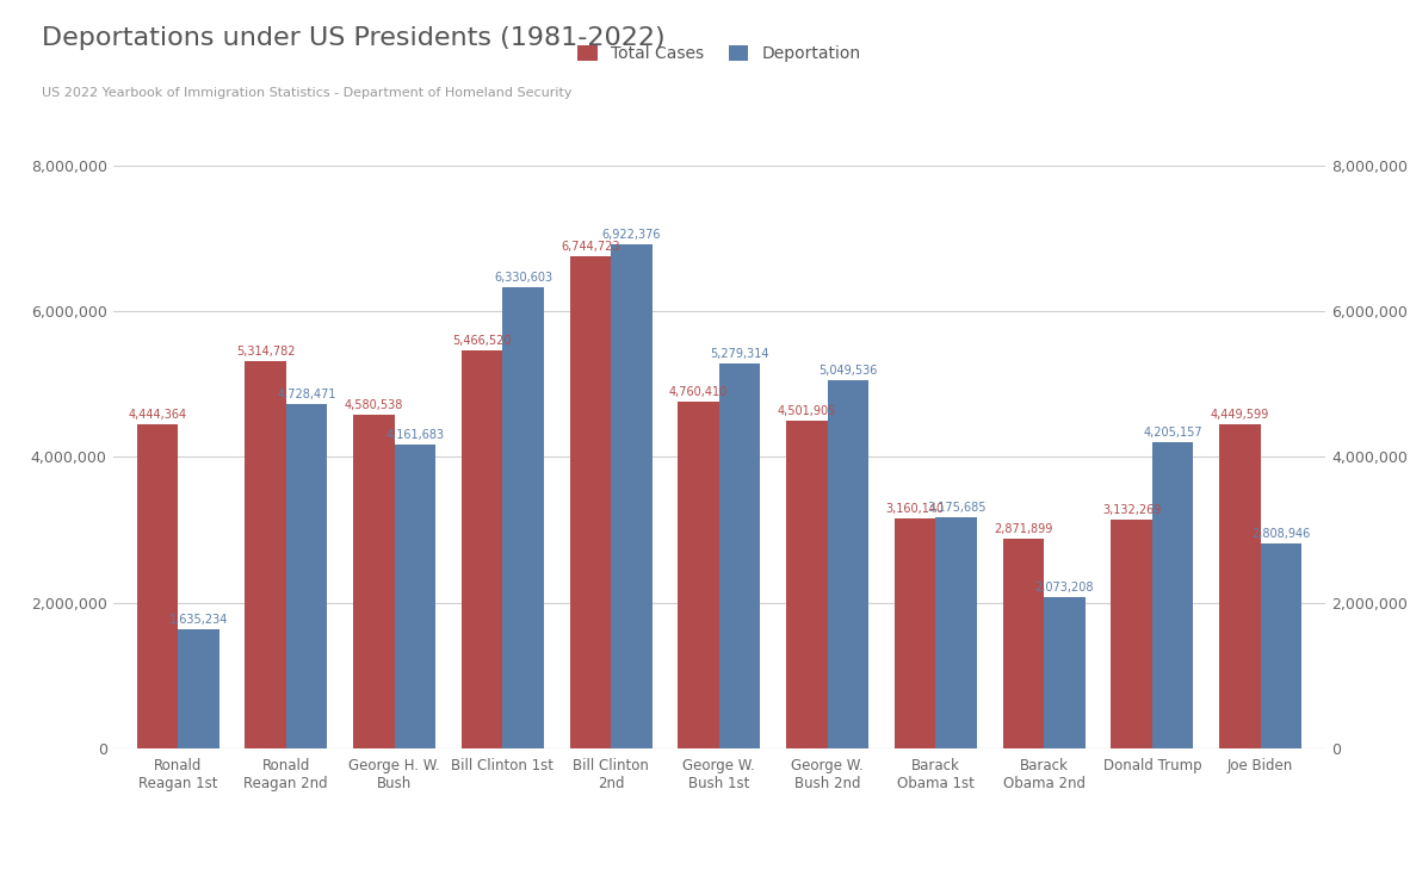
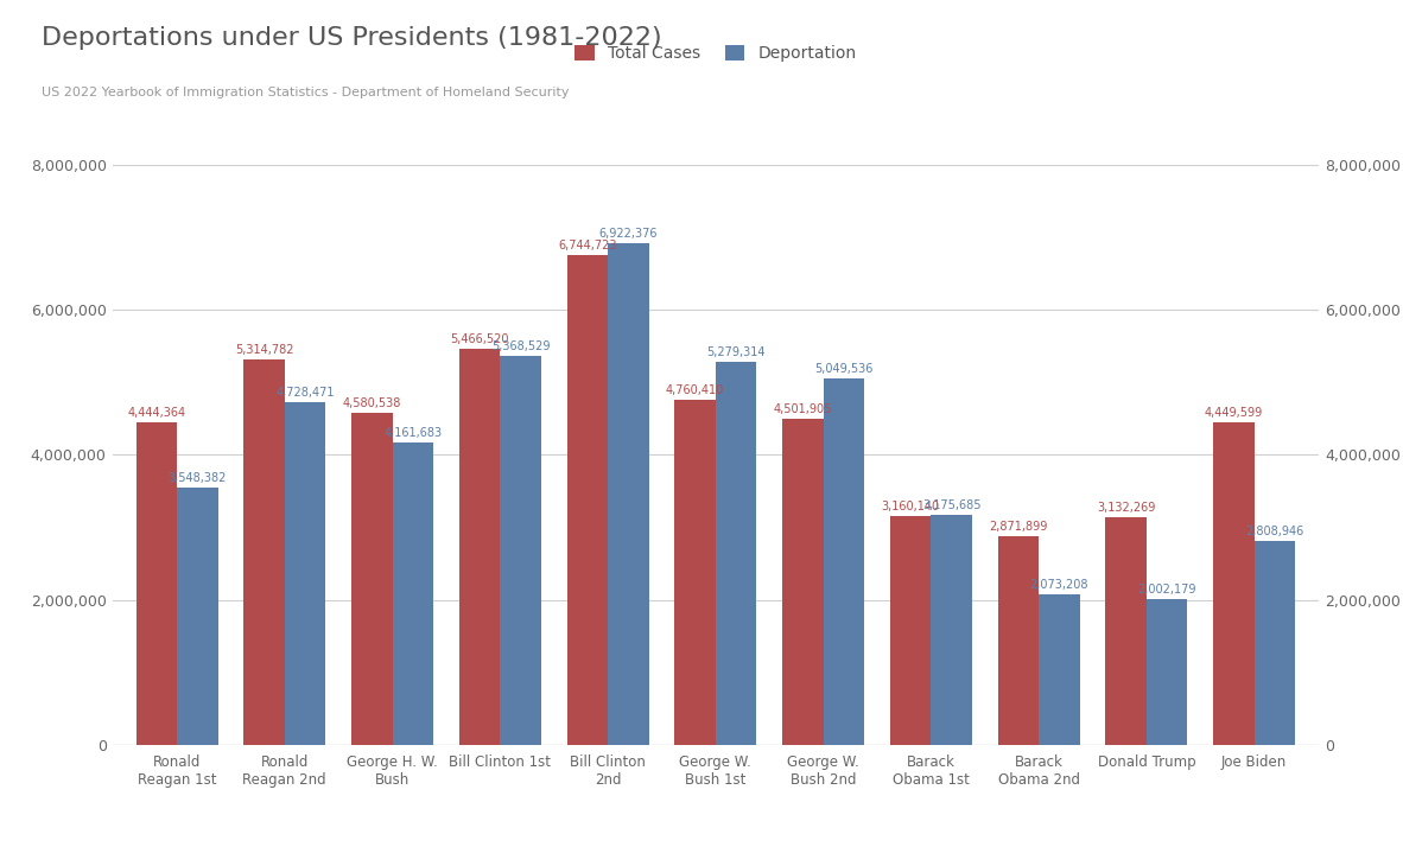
Deportation/Ronald Reagan 1st: 1,635,234 -> 3,548,382
Deportation/Bill Clinton 1st: 6,330,603 -> 5,368,529
Deportation/Donald Trump: 4,205,157 -> 2,002,179
